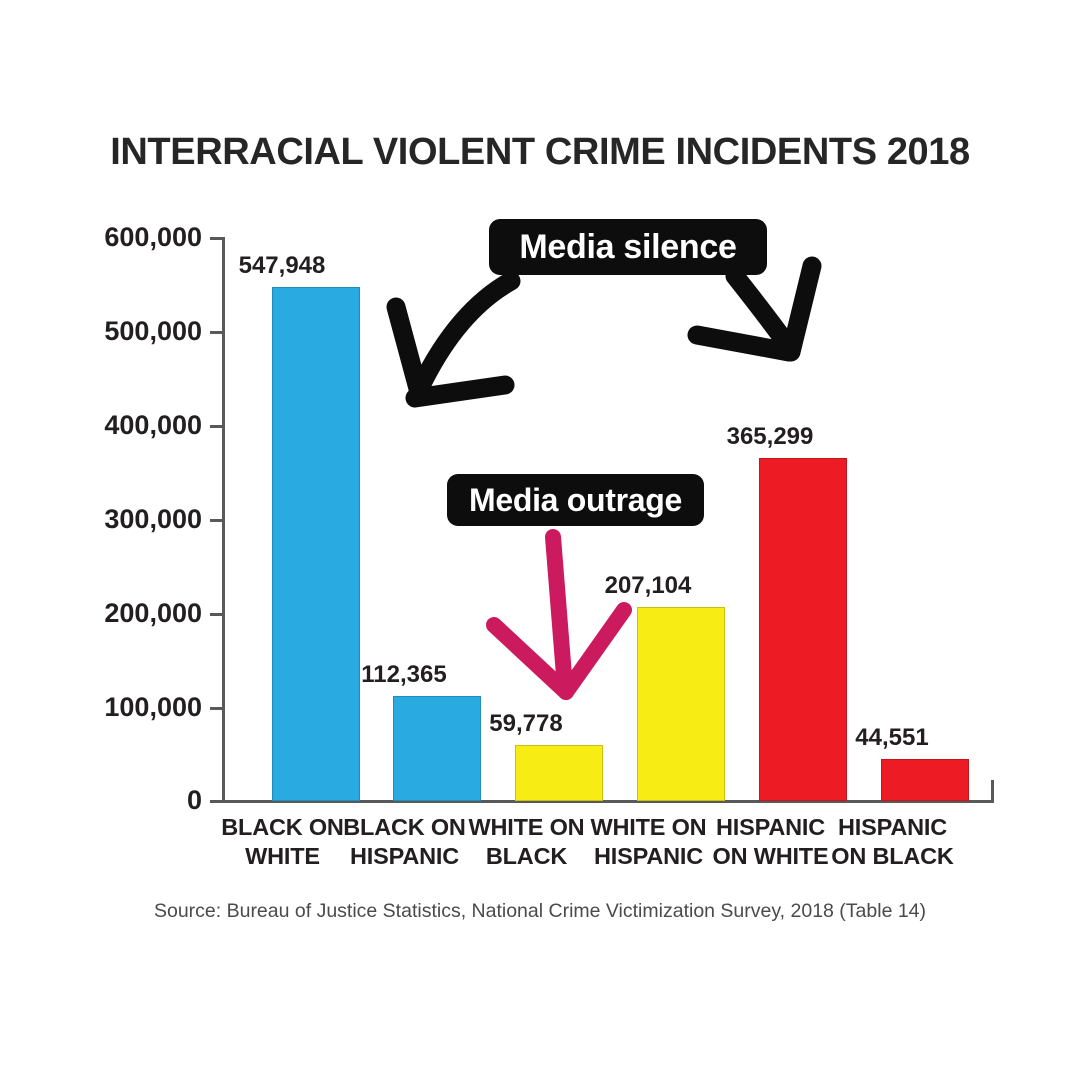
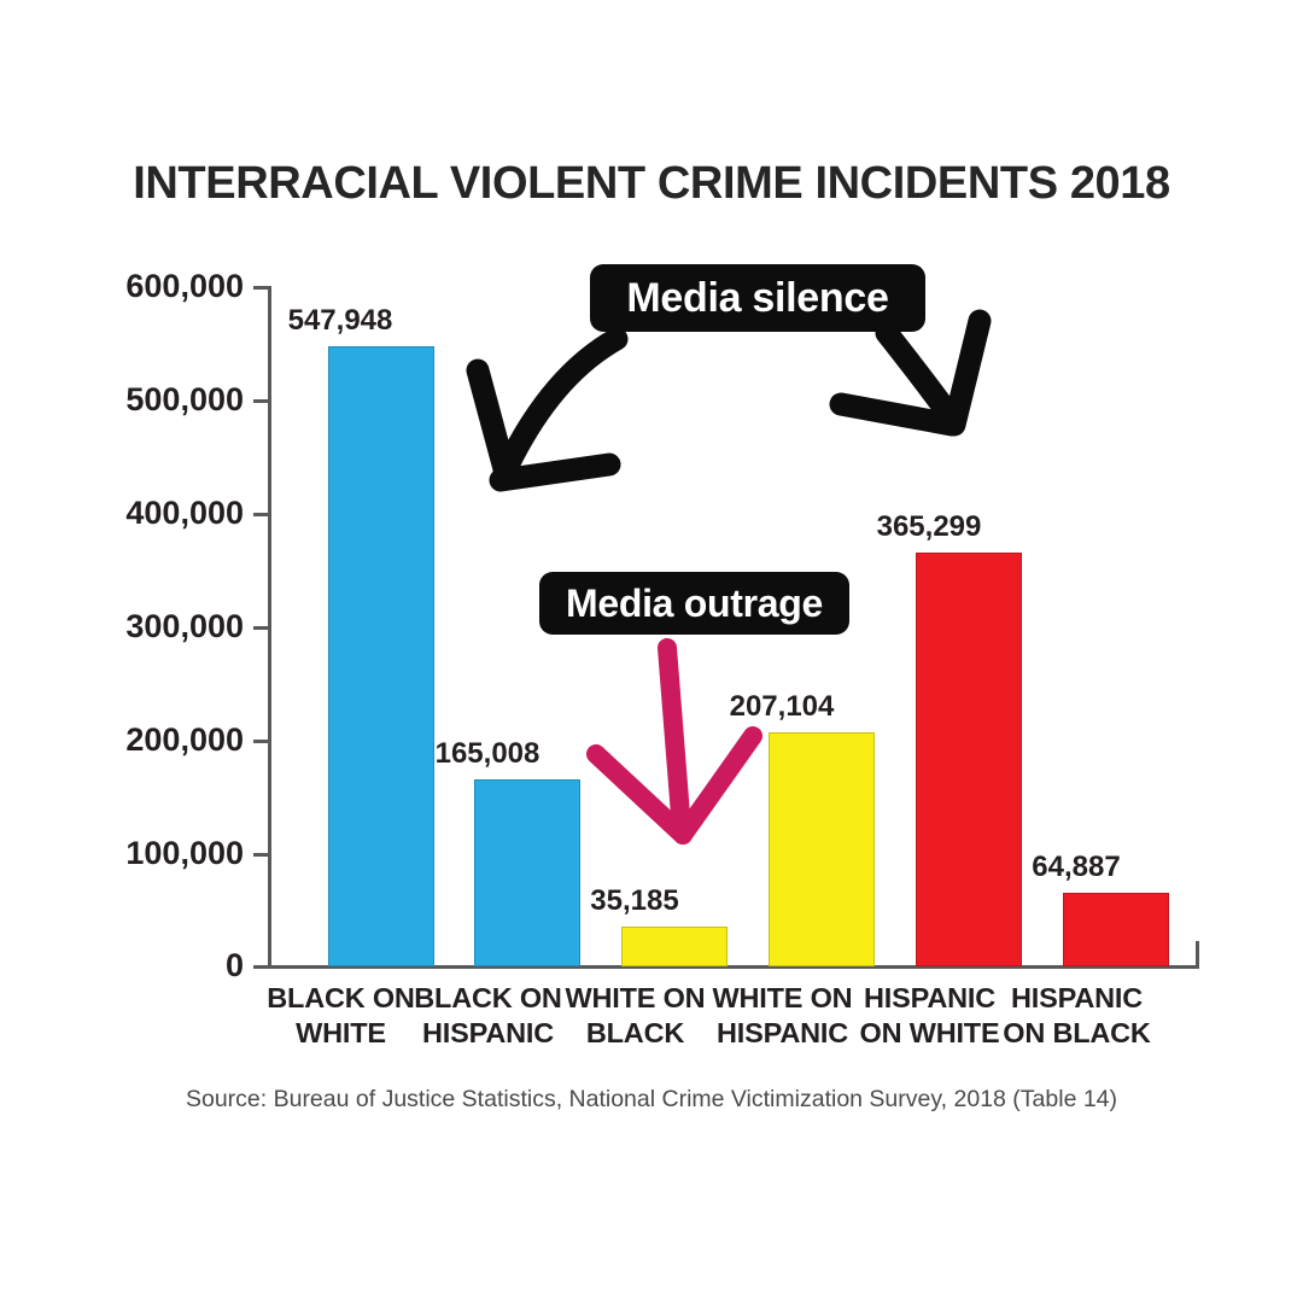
BLACK ON HISPANIC: 112,365 -> 165,008
WHITE ON BLACK: 59,778 -> 35,185
HISPANIC ON BLACK: 44,551 -> 64,887
